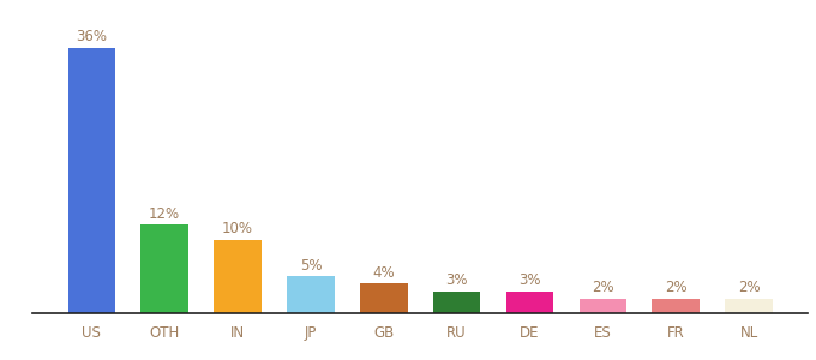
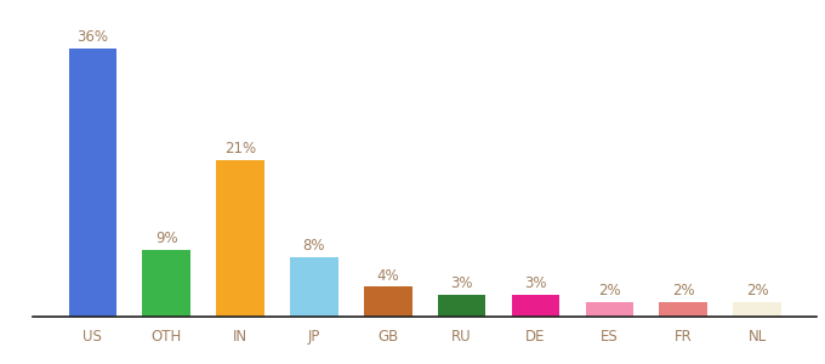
OTH: 12% -> 9%
IN: 10% -> 21%
JP: 5% -> 8%
